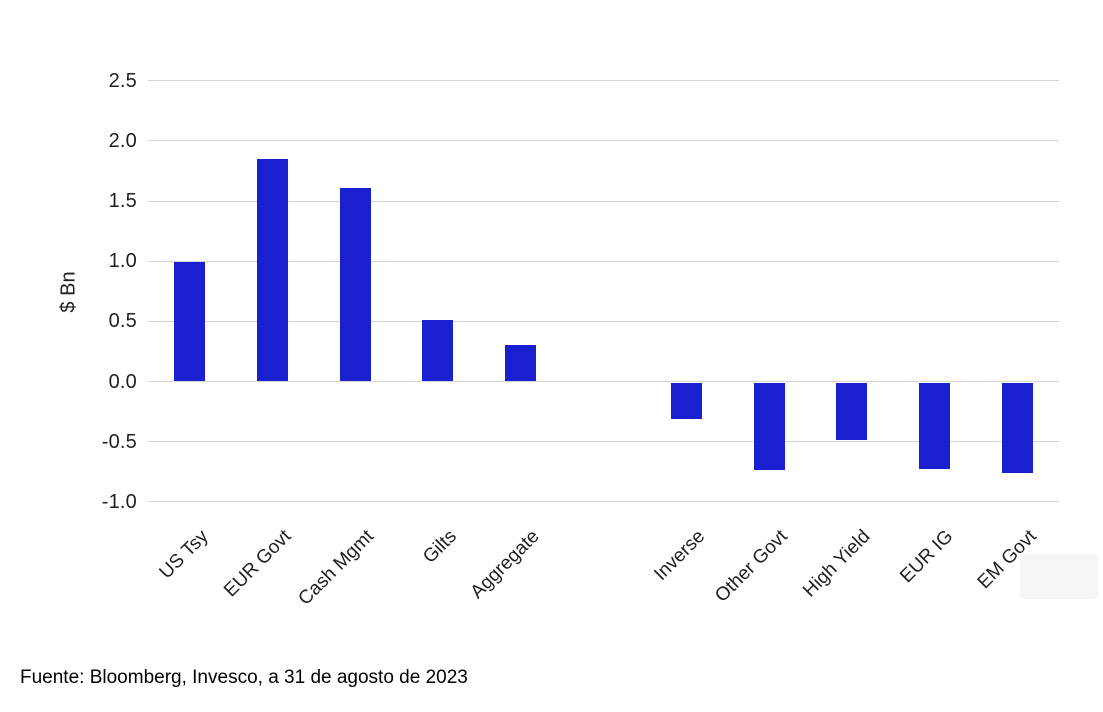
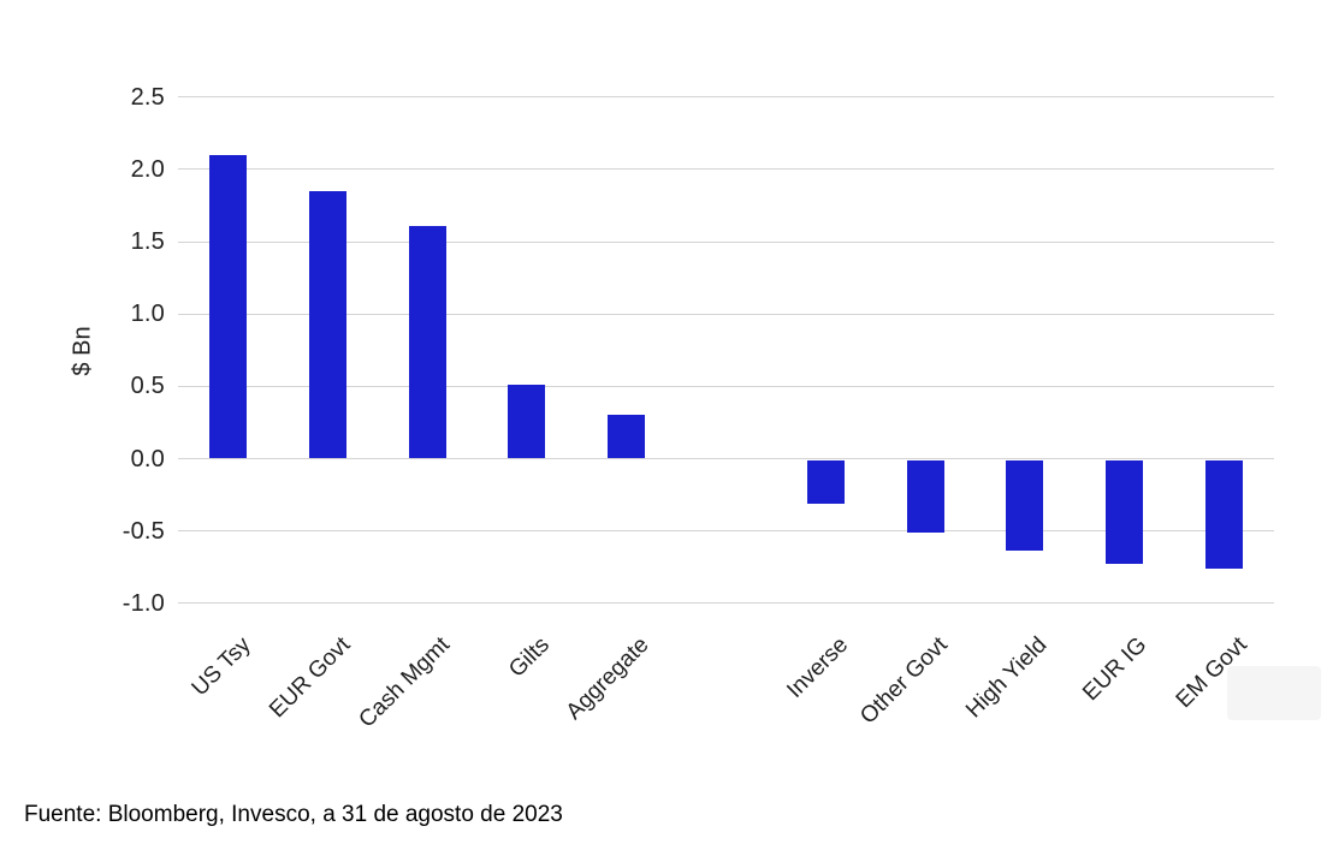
US Tsy: 0.99 -> 2.10
Other Govt: -0.73 -> -0.50
High Yield: -0.48 -> -0.63
